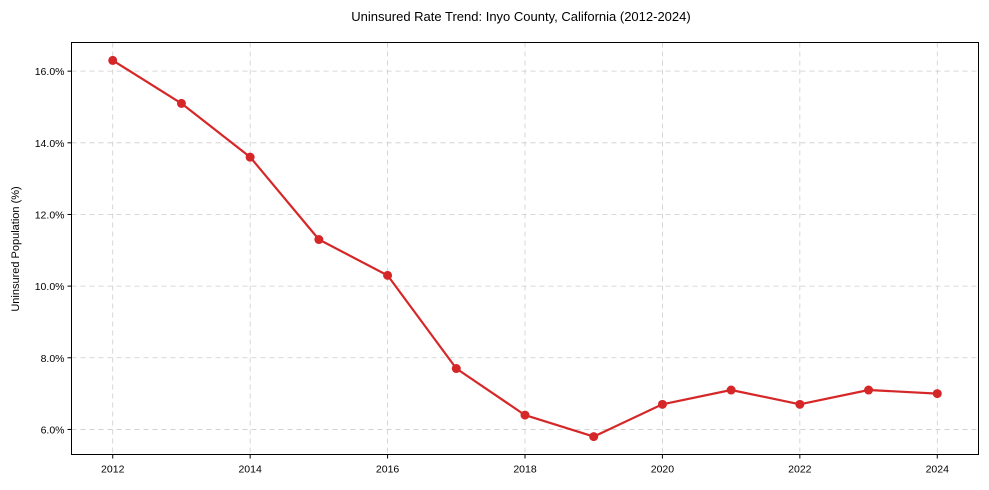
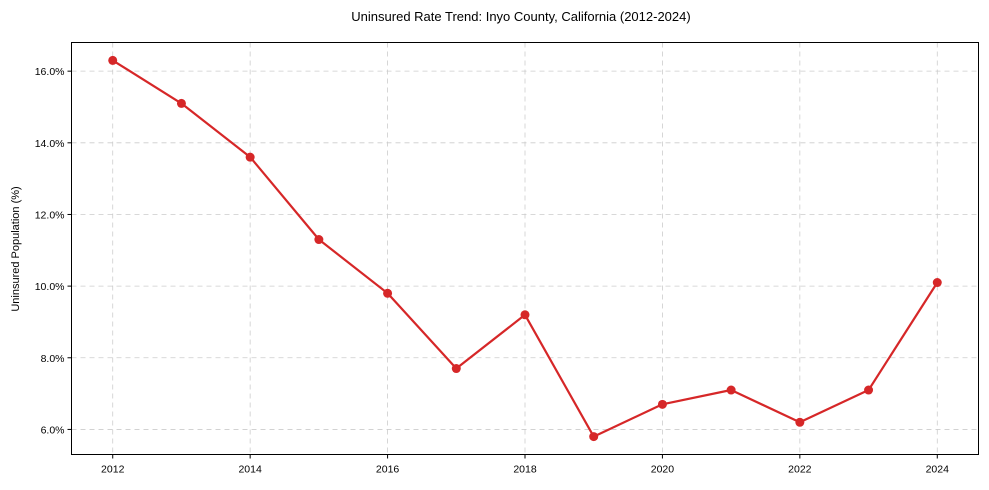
2016: 10.3% -> 9.8%
2018: 6.4% -> 9.2%
2022: 6.7% -> 6.2%
2024: 7.0% -> 10.1%
